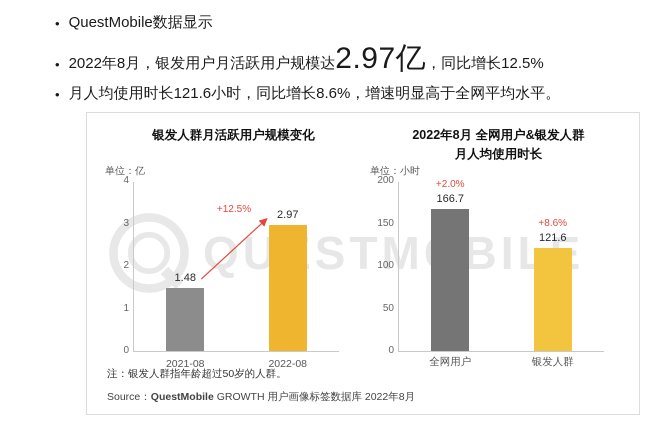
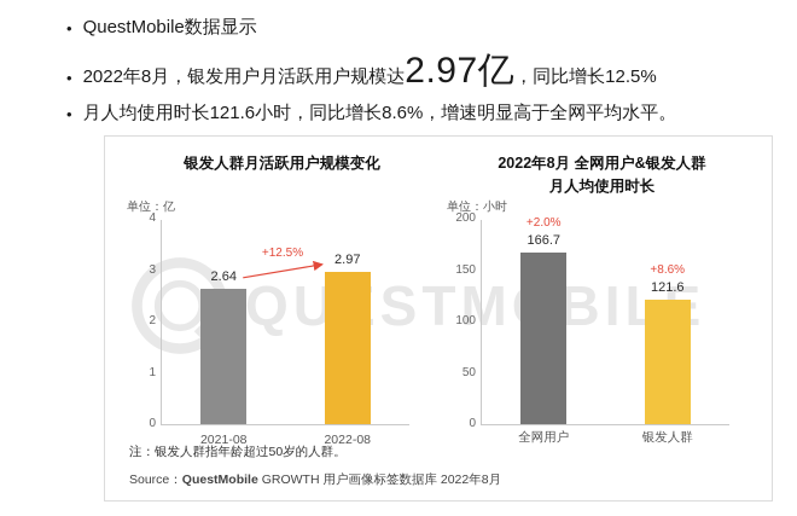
银发人群月活跃用户规模变化/2021-08: 1.48 -> 2.64
